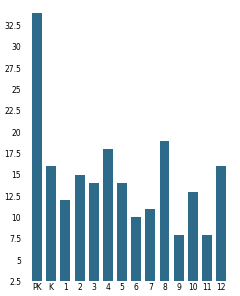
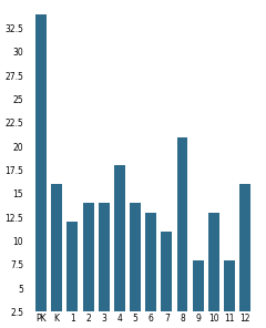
2: 15 -> 14
6: 10 -> 13
8: 19 -> 21
